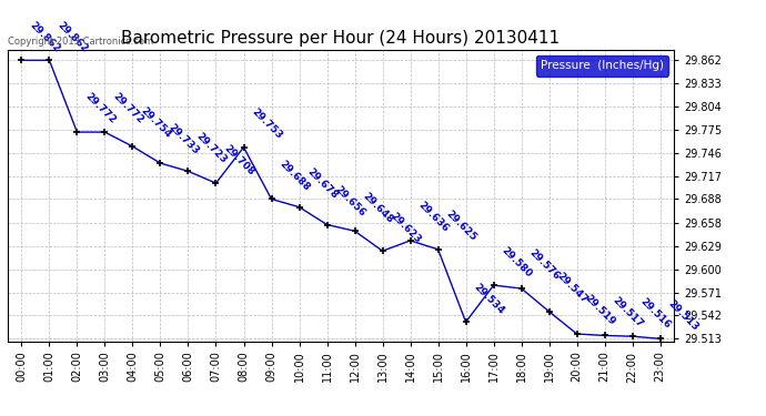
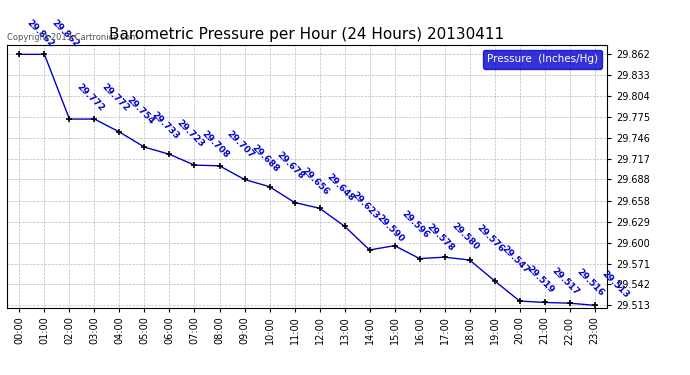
08:00: 29.753 -> 29.707
14:00: 29.636 -> 29.590
15:00: 29.625 -> 29.596
16:00: 29.534 -> 29.578
